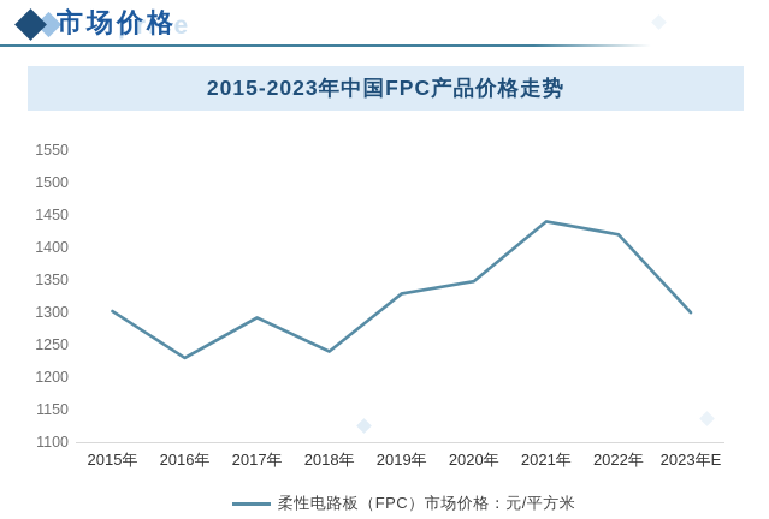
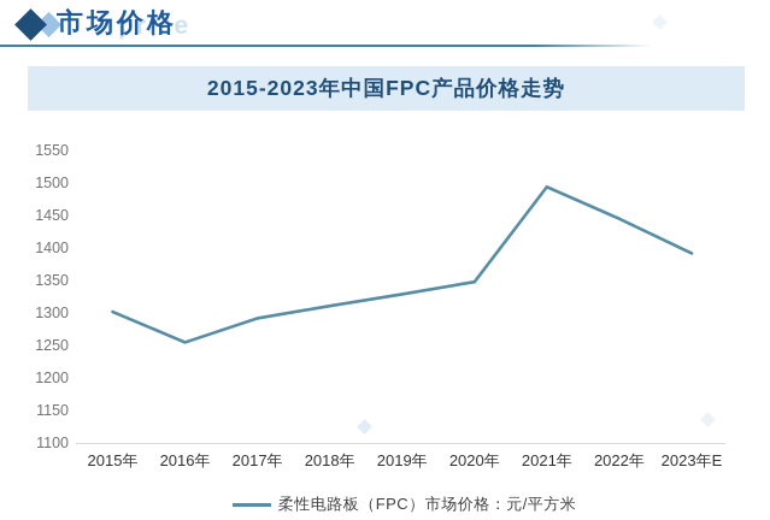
2016年: 1230 -> 1260
2018年: 1240 -> 1310
2021年: 1440 -> 1490
2022年: 1420 -> 1440
2023年E: 1300 -> 1390
